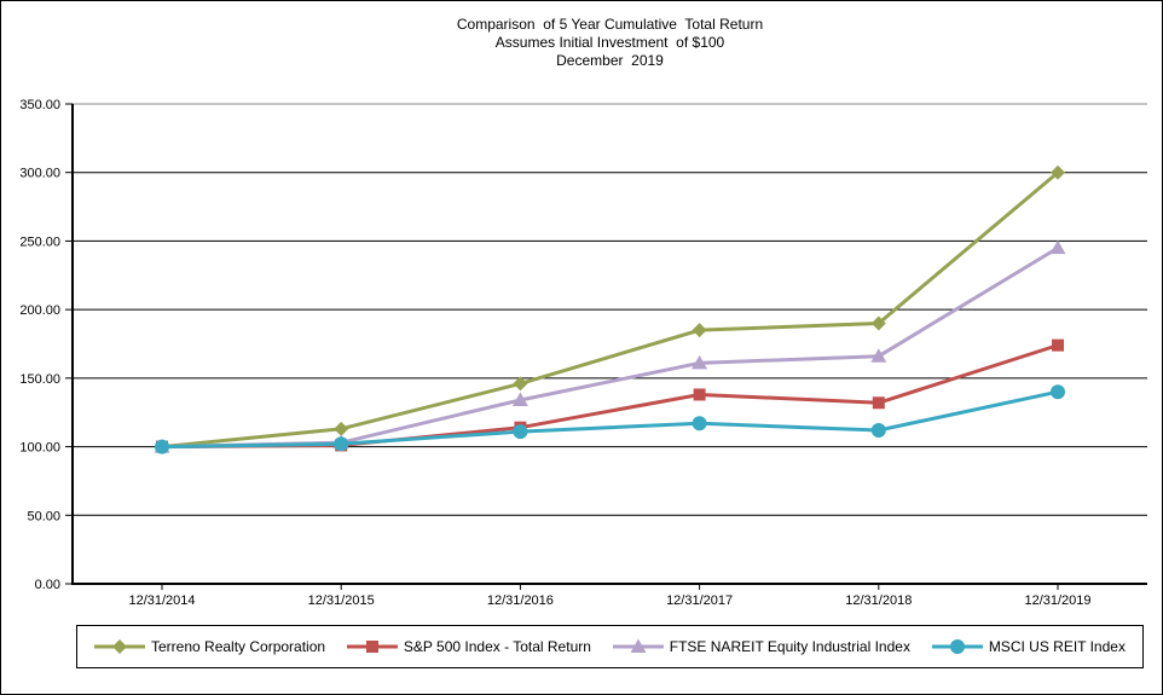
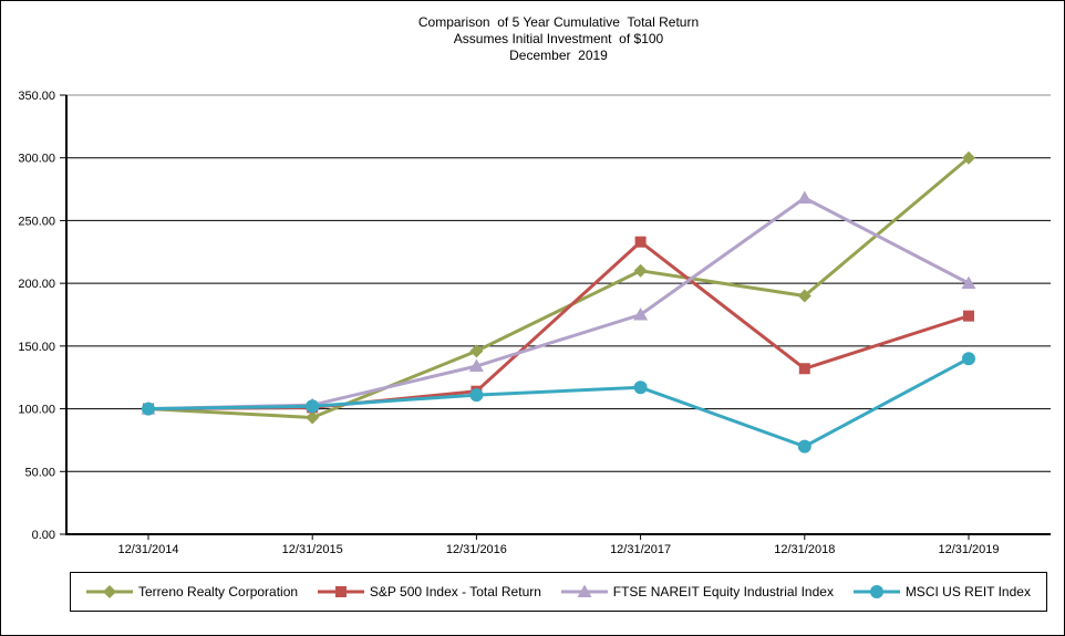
Terreno Realty Corporation/12/31/2015: 113 -> 93
Terreno Realty Corporation/12/31/2017: 185 -> 210
S&P 500 Index - Total Return/12/31/2017: 138 -> 233
FTSE NAREIT Equity Industrial Index/12/31/2017: 161 -> 175
FTSE NAREIT Equity Industrial Index/12/31/2018: 166 -> 268
MSCI US REIT Index/12/31/2018: 112 -> 70
FTSE NAREIT Equity Industrial Index/12/31/2019: 245 -> 200
